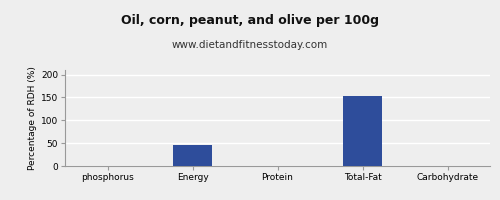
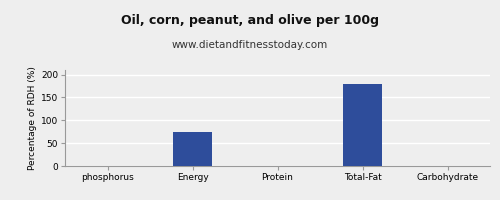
Energy: 46 -> 75
Total-Fat: 154 -> 180
